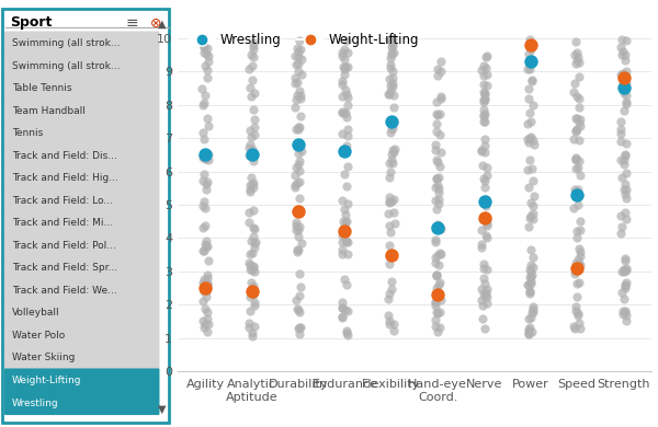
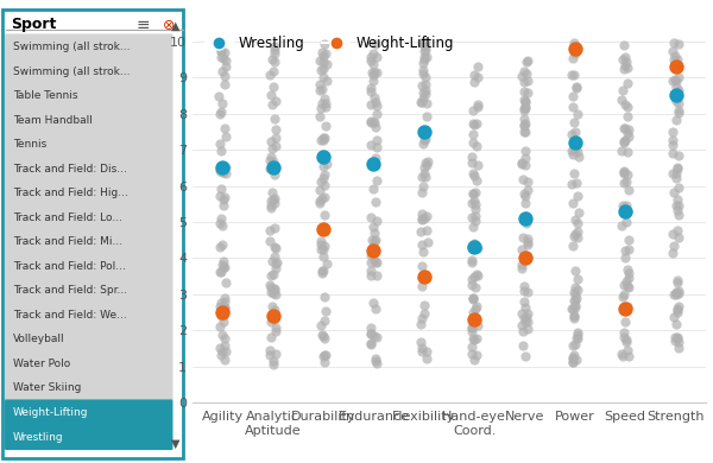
Weight-Lifting/Nerve: 4.6 -> 4.0
Wrestling/Power: 9.3 -> 7.2
Weight-Lifting/Speed: 3.1 -> 2.6
Weight-Lifting/Strength: 8.8 -> 9.3
